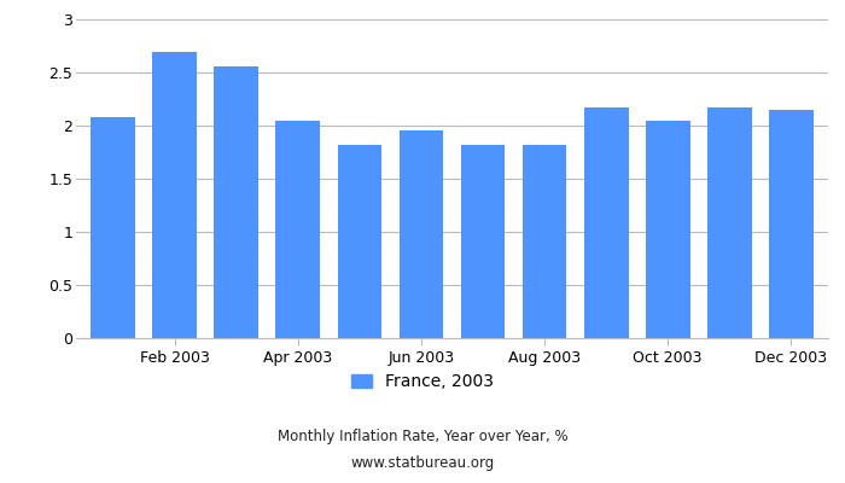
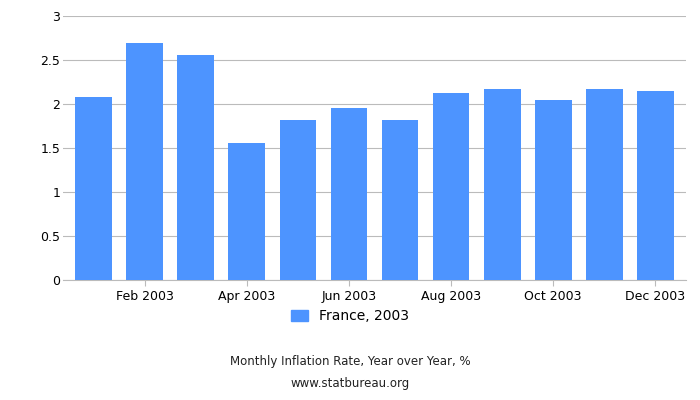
Apr 2003: 2.05 -> 1.56
Aug 2003: 1.82 -> 2.12
